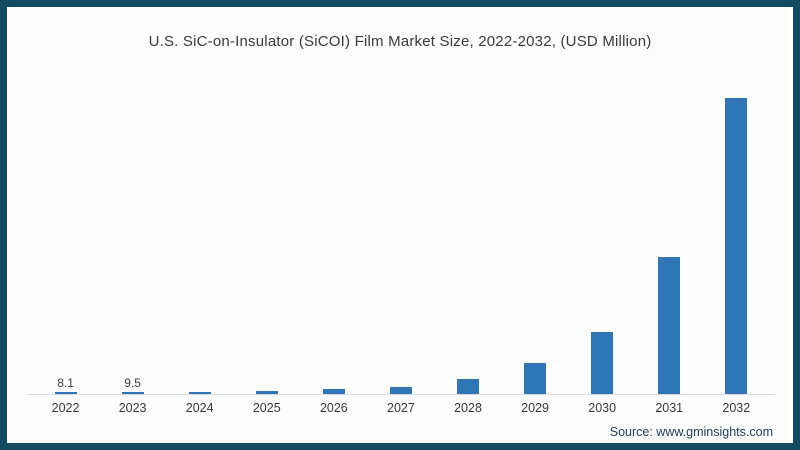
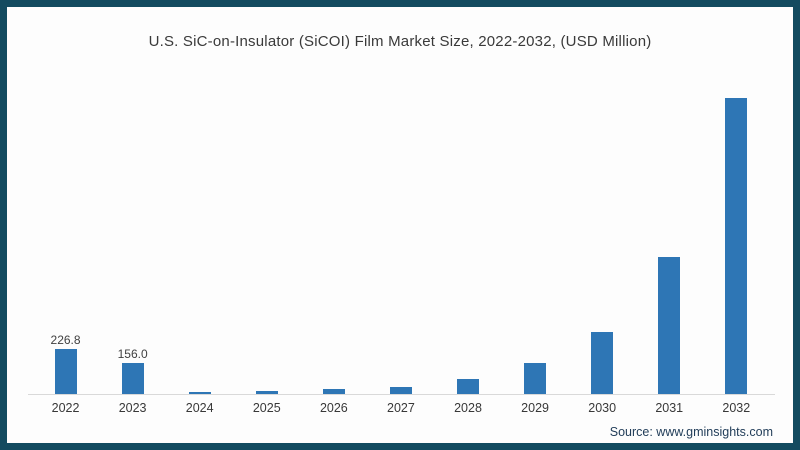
2022: 8.1 -> 226.8
2023: 9.5 -> 156.0
